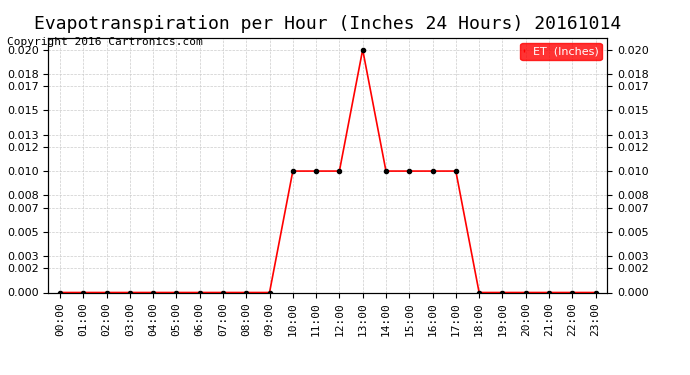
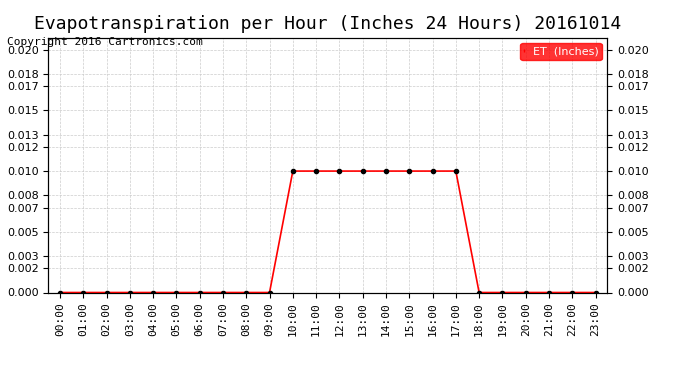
13:00: 0.02 -> 0.01
